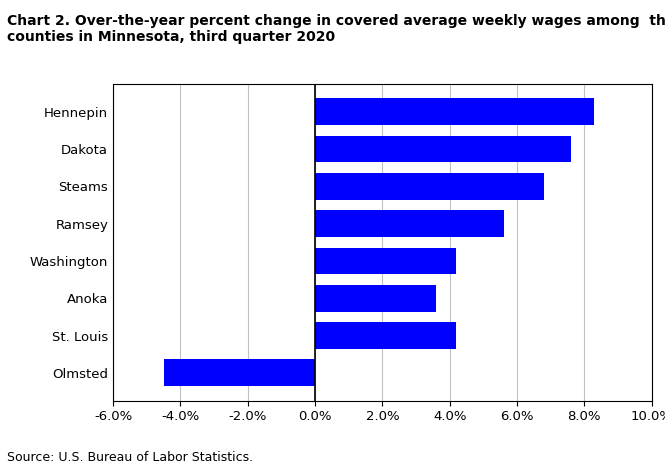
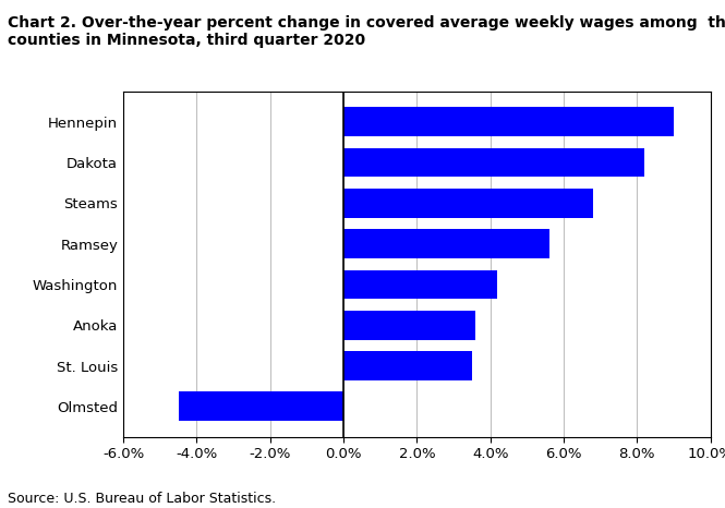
Hennepin: 8.3% -> 9.0%
Dakota: 7.6% -> 8.2%
St. Louis: 4.2% -> 3.5%
